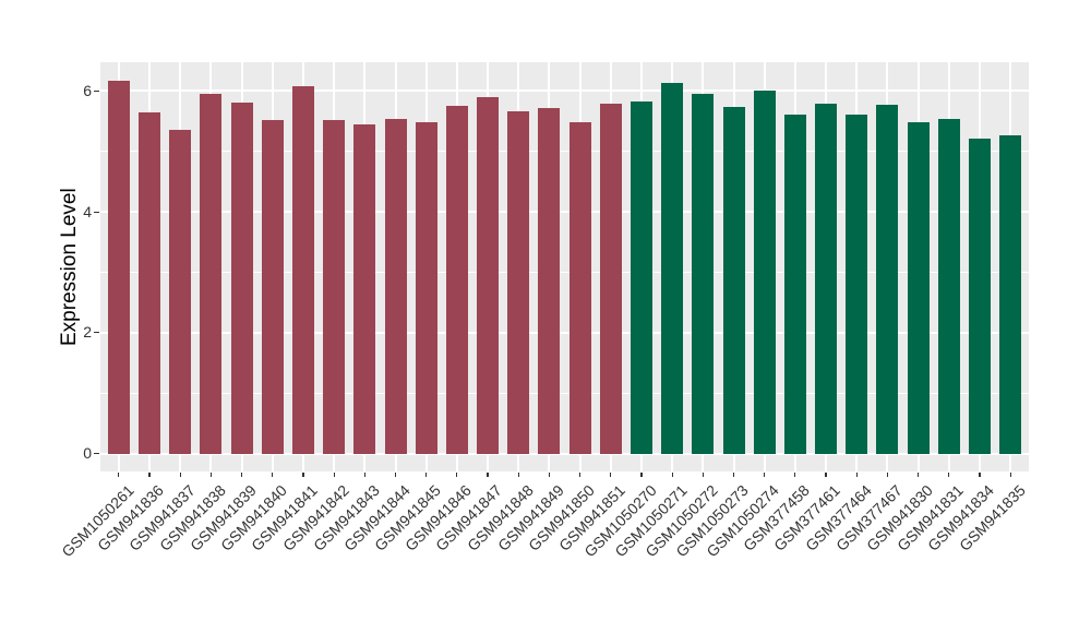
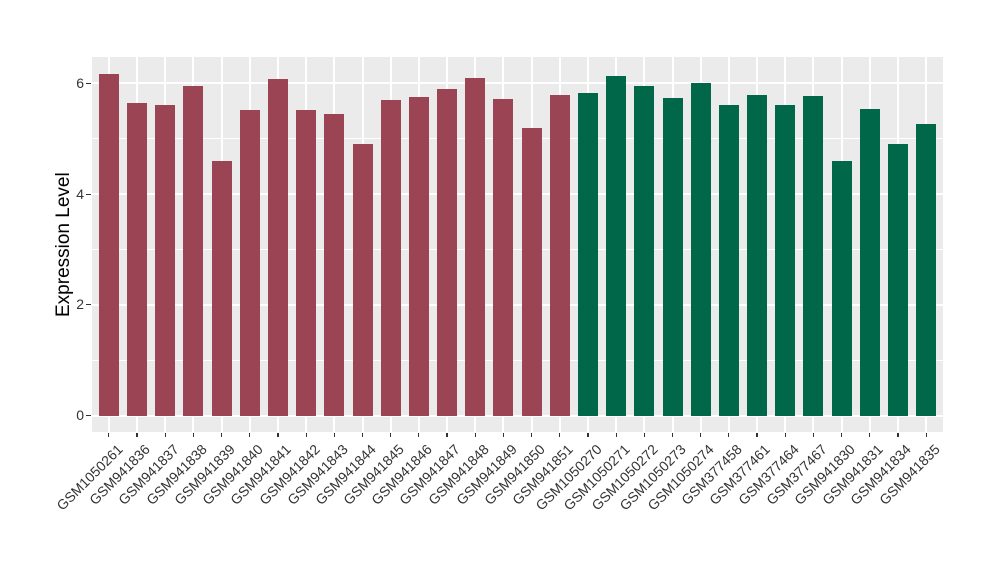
GSM941837: 5.4 -> 5.6
GSM941839: 5.8 -> 4.6
GSM941844: 5.5 -> 4.9
GSM941845: 5.5 -> 5.7
GSM941848: 5.7 -> 6.1
GSM941850: 5.5 -> 5.2
GSM941830: 5.5 -> 4.6
GSM941834: 5.2 -> 4.9
